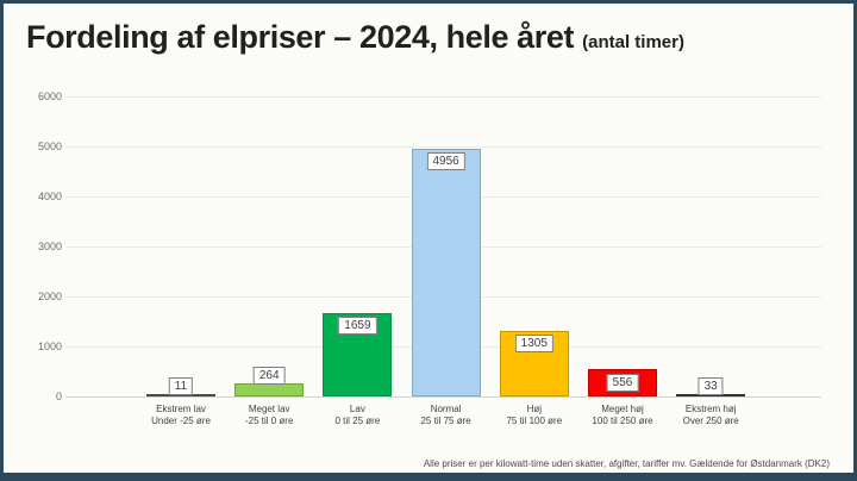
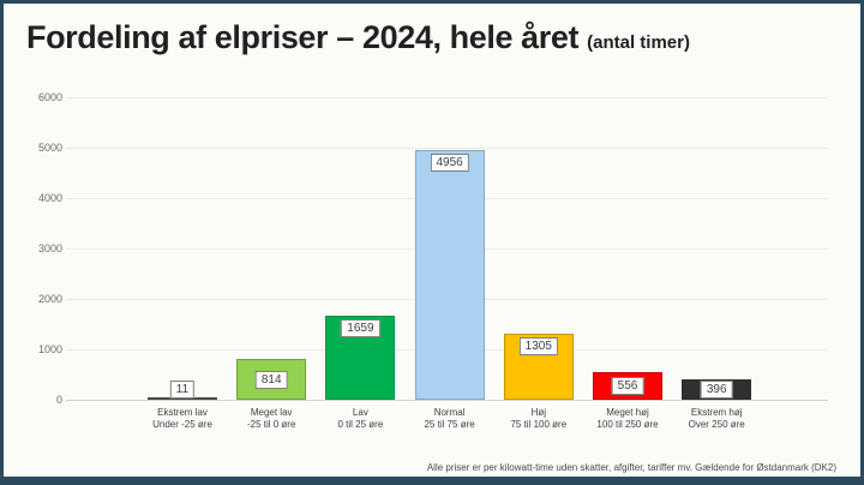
Meget lav: 264 -> 814
Ekstrem høj: 33 -> 396
